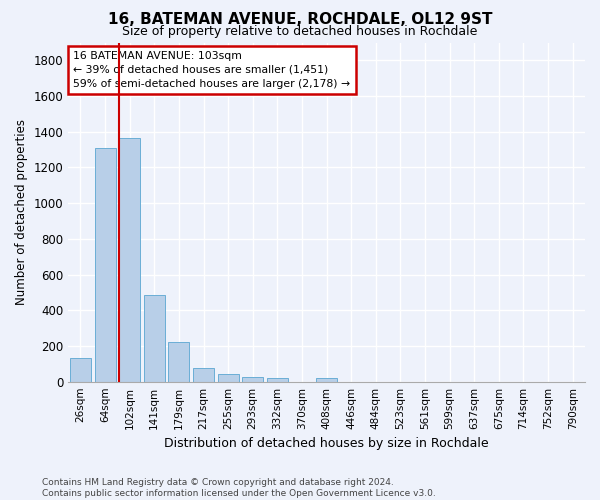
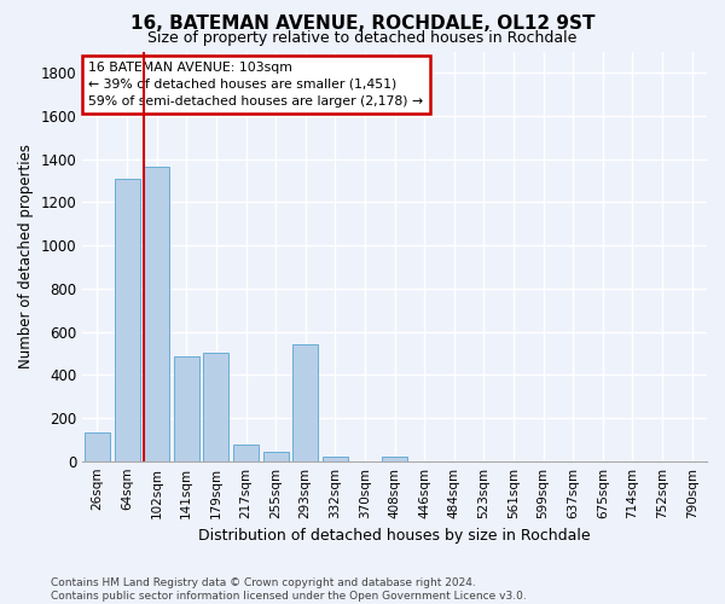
179sqm: 220 -> 500
293sqm: 30 -> 540
